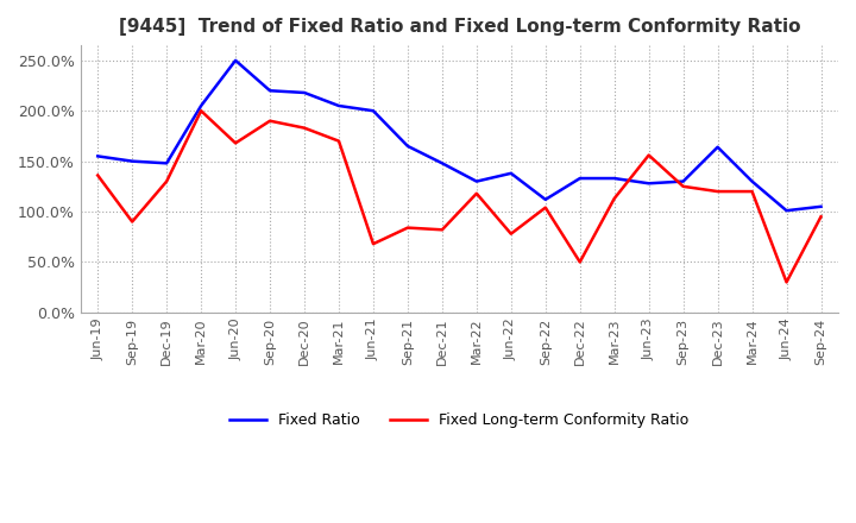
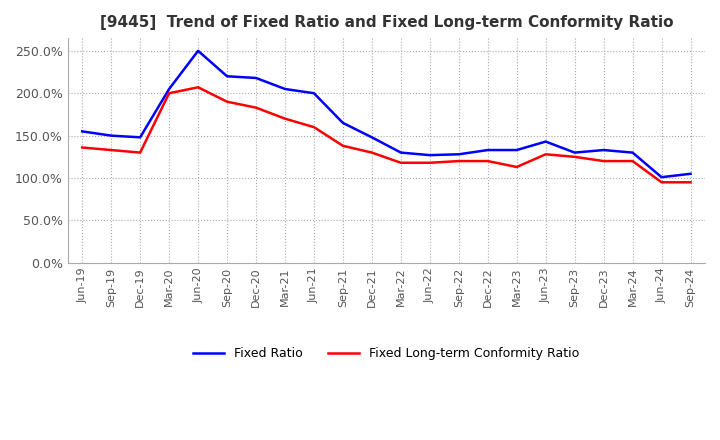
Fixed Long-term Conformity Ratio/Sep-19: 90% -> 133%
Fixed Long-term Conformity Ratio/Jun-20: 168% -> 207%
Fixed Long-term Conformity Ratio/Jun-21: 68% -> 160%
Fixed Long-term Conformity Ratio/Sep-21: 84% -> 138%
Fixed Long-term Conformity Ratio/Dec-21: 82% -> 130%
Fixed Ratio/Jun-22: 138% -> 127%
Fixed Long-term Conformity Ratio/Jun-22: 78% -> 118%
Fixed Ratio/Sep-22: 112% -> 128%
Fixed Long-term Conformity Ratio/Sep-22: 104% -> 120%
Fixed Long-term Conformity Ratio/Dec-22: 50% -> 120%
Fixed Ratio/Jun-23: 128% -> 143%
Fixed Long-term Conformity Ratio/Jun-23: 156% -> 128%
Fixed Ratio/Dec-23: 164% -> 133%
Fixed Long-term Conformity Ratio/Jun-24: 30% -> 95%
